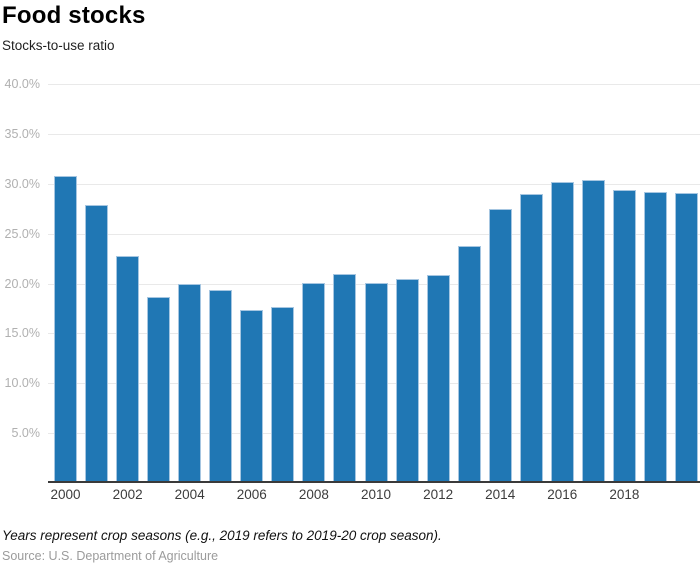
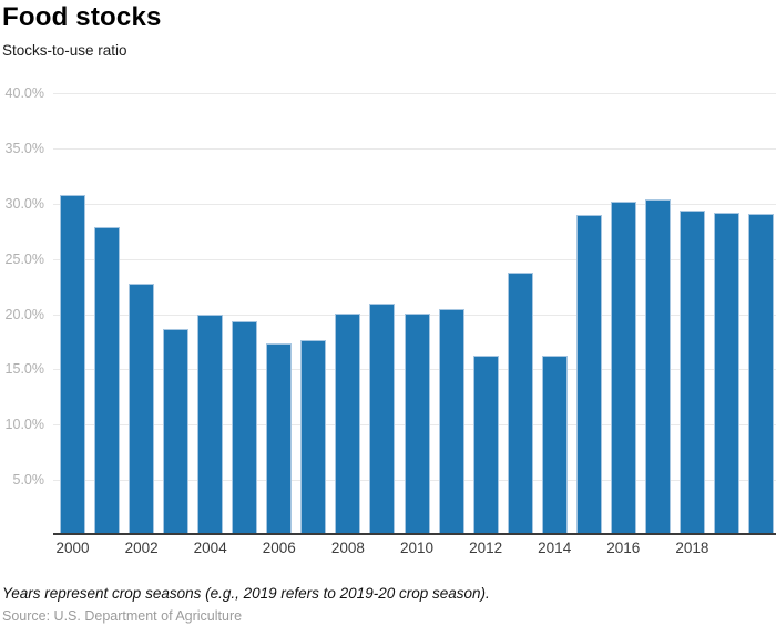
2012: 21% -> 16%
2014: 27% -> 16%
